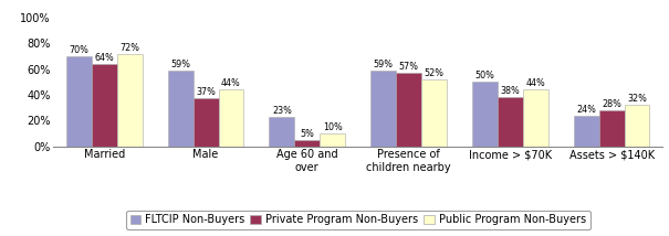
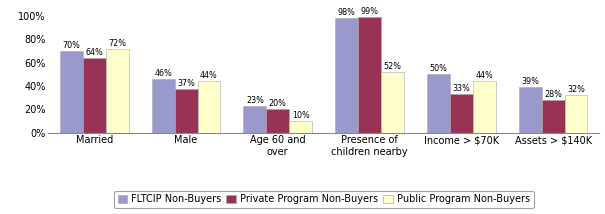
FLTCIP Non-Buyers/Male: 59% -> 46%
Private Program Non-Buyers/Age 60 and over: 5% -> 20%
FLTCIP Non-Buyers/Presence of children nearby: 59% -> 98%
Private Program Non-Buyers/Presence of children nearby: 57% -> 99%
Private Program Non-Buyers/Income > $70K: 38% -> 33%
FLTCIP Non-Buyers/Assets > $140K: 24% -> 39%
